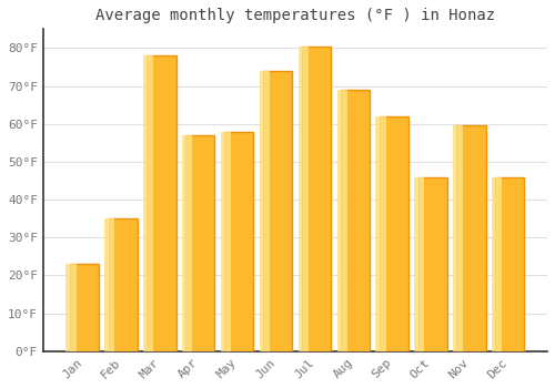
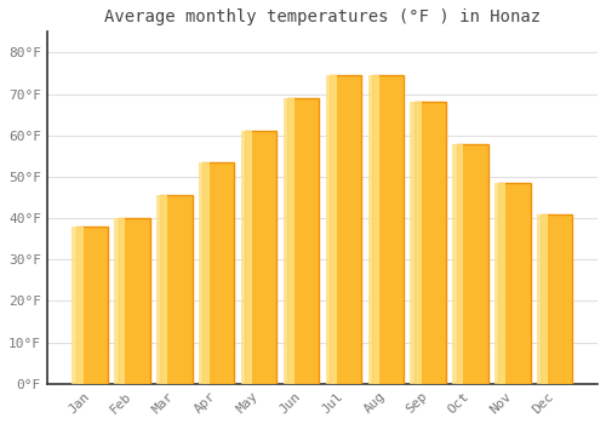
Jan: 23.0°F -> 38.0°F
Feb: 35.0°F -> 40.0°F
Mar: 78.0°F -> 45.5°F
Apr: 57.0°F -> 53.5°F
May: 58.0°F -> 61.0°F
Jun: 74.0°F -> 69.0°F
Jul: 80.5°F -> 74.5°F
Aug: 69.0°F -> 74.5°F
Sep: 62.0°F -> 68.0°F
Oct: 46.0°F -> 58.0°F
Nov: 59.5°F -> 48.5°F
Dec: 46.0°F -> 41.0°F
